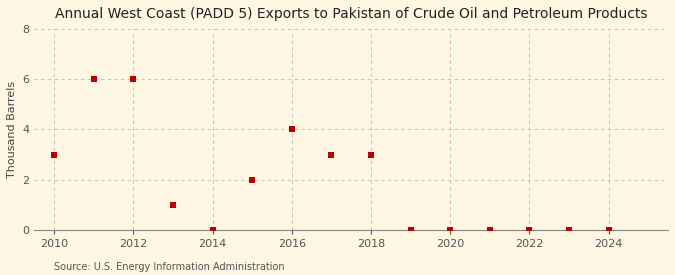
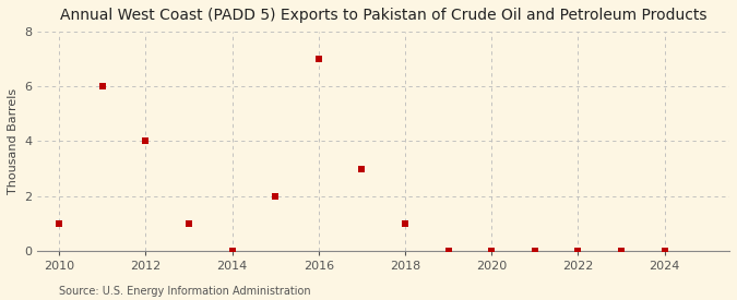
2010: 3 -> 1
2012: 6 -> 4
2016: 4 -> 7
2018: 3 -> 1
